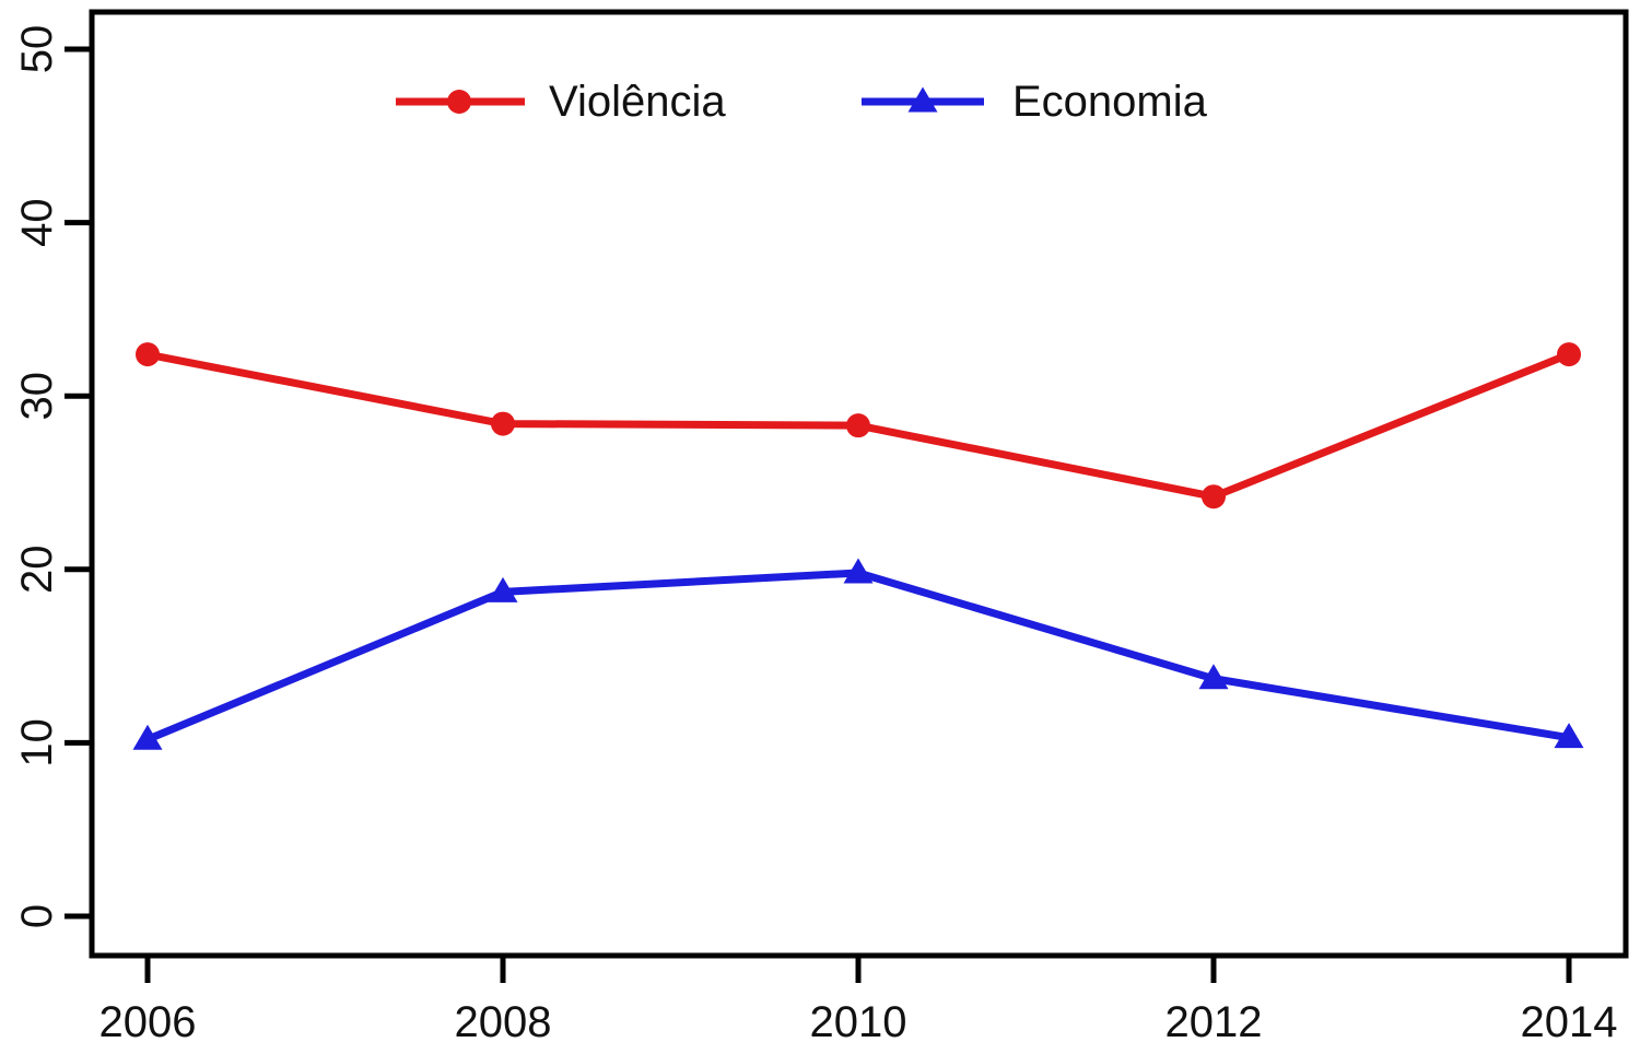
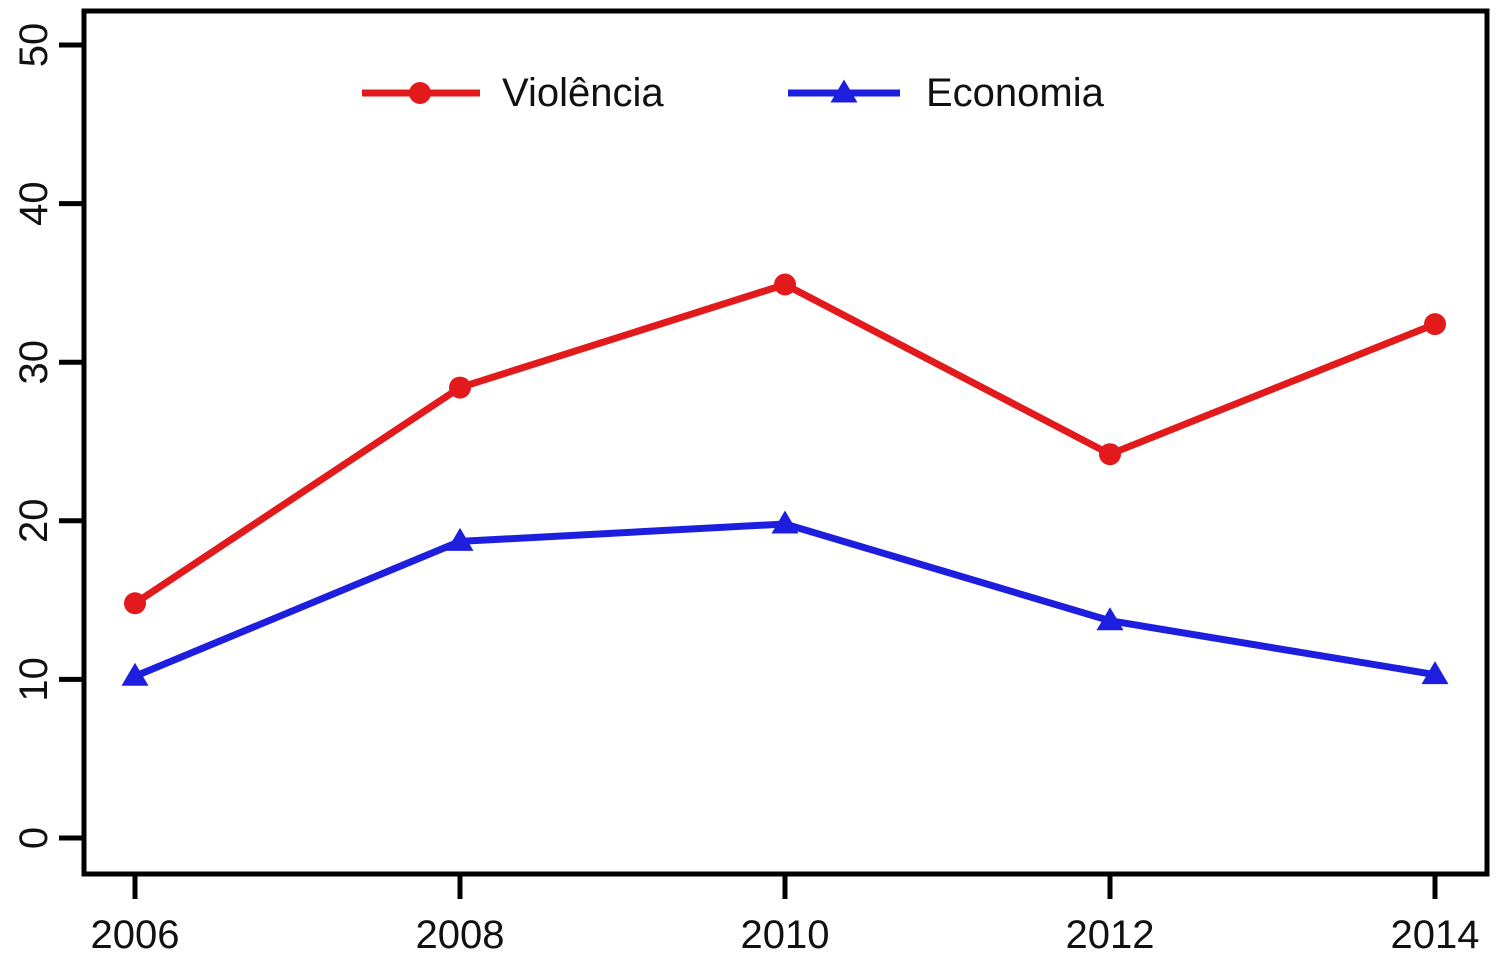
Violência/2006: 32.4 -> 14.8
Violência/2010: 28.3 -> 34.9
